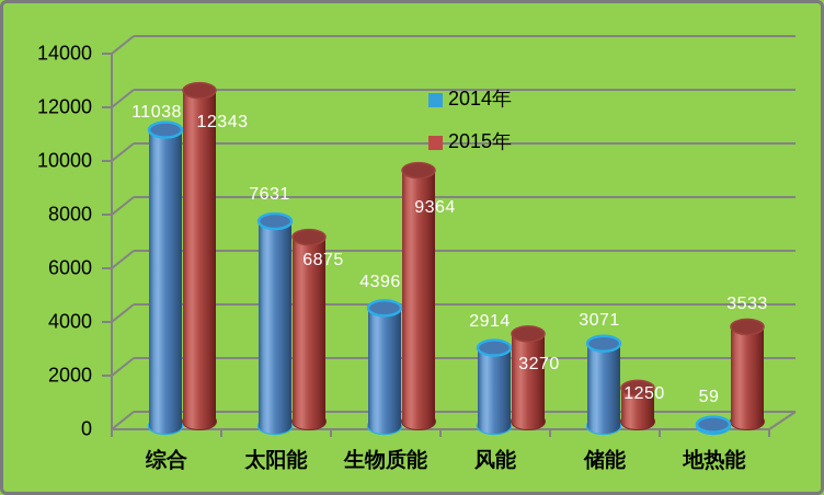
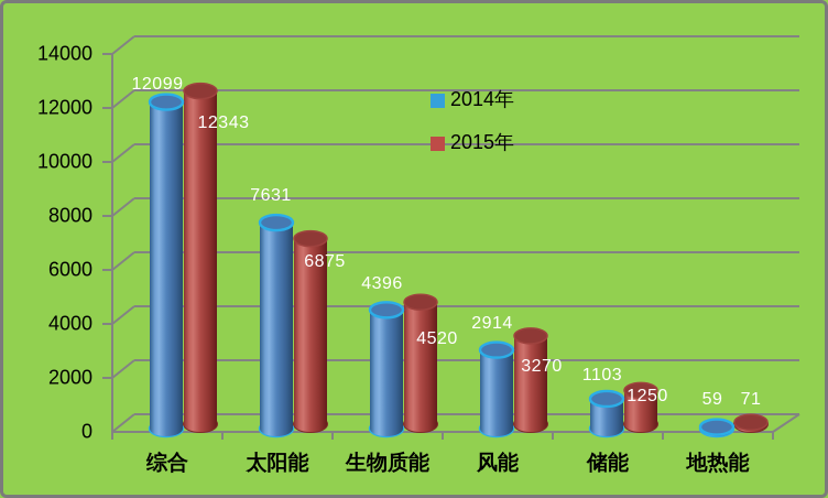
2014年/综合: 11038 -> 12099
2015年/生物质能: 9364 -> 4520
2014年/储能: 3071 -> 1103
2015年/地热能: 3533 -> 71
